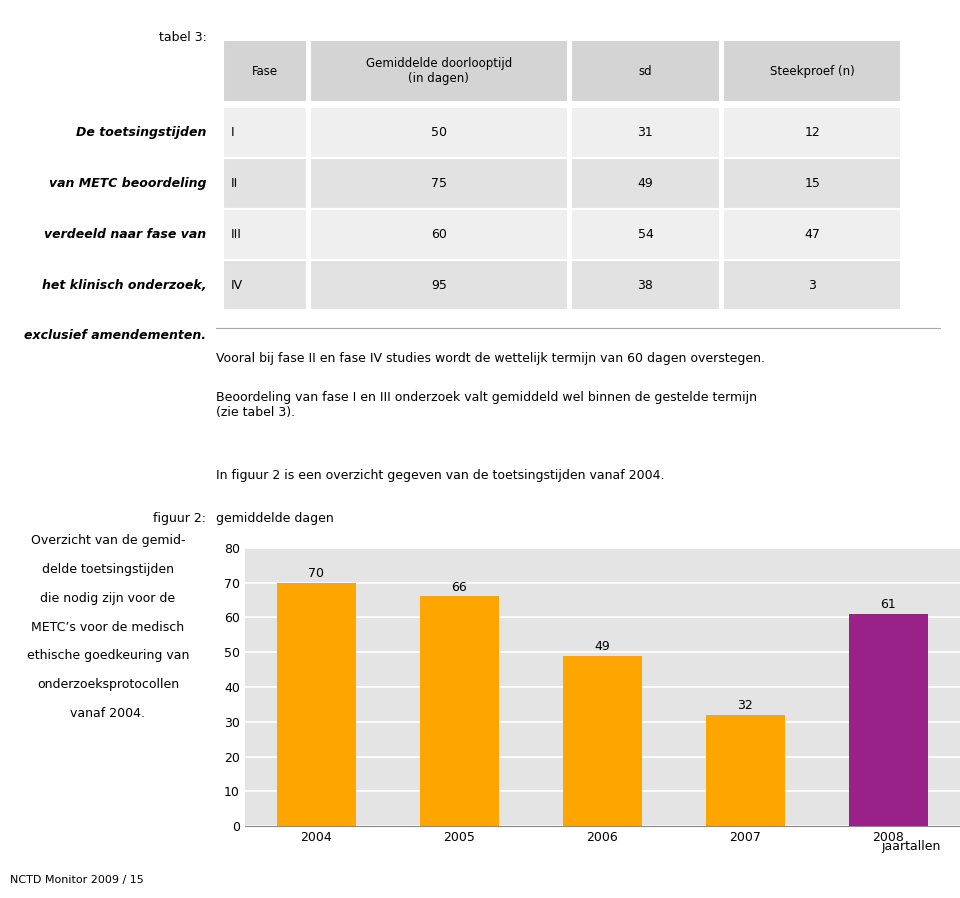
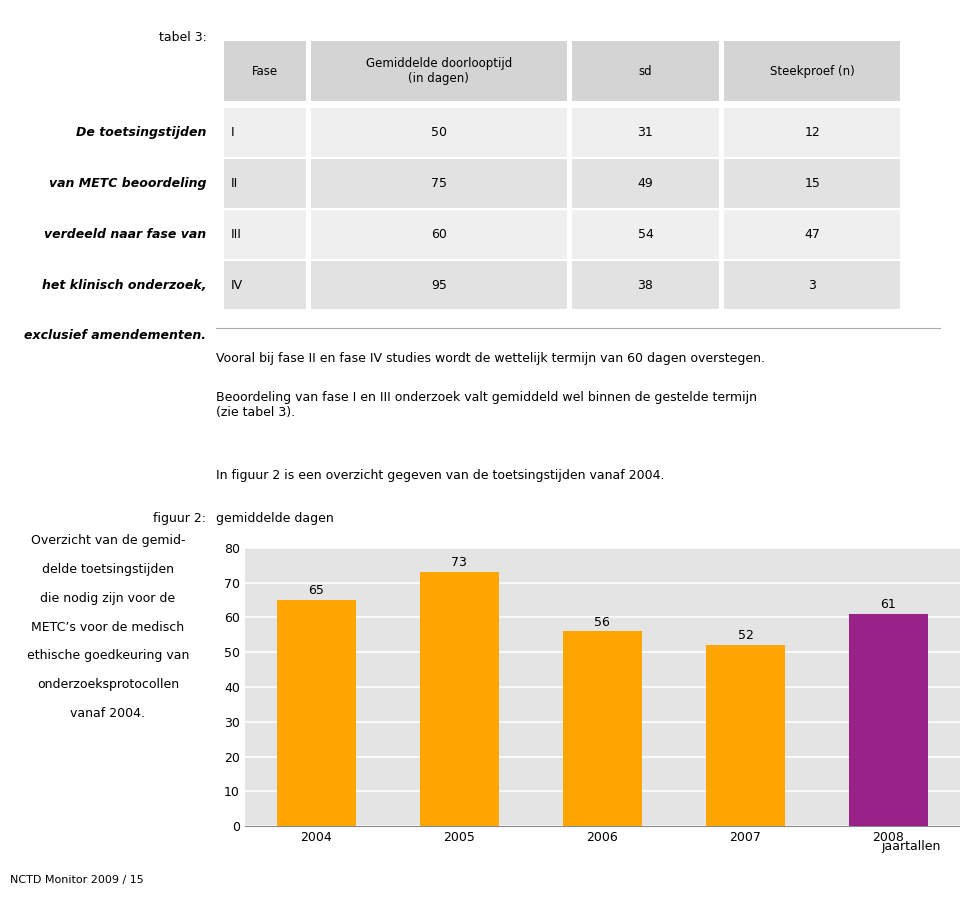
2004: 70 -> 65
2005: 66 -> 73
2006: 49 -> 56
2007: 32 -> 52
